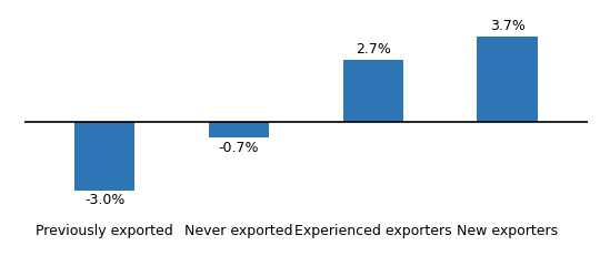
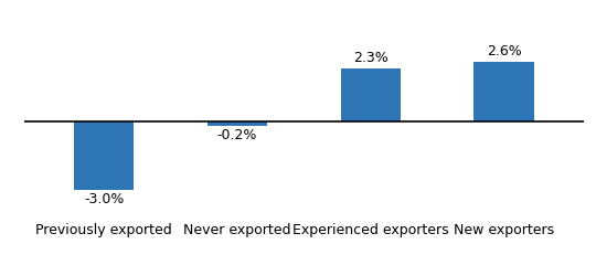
Never exported: -0.7% -> -0.2%
Experienced exporters: 2.7% -> 2.3%
New exporters: 3.7% -> 2.6%
